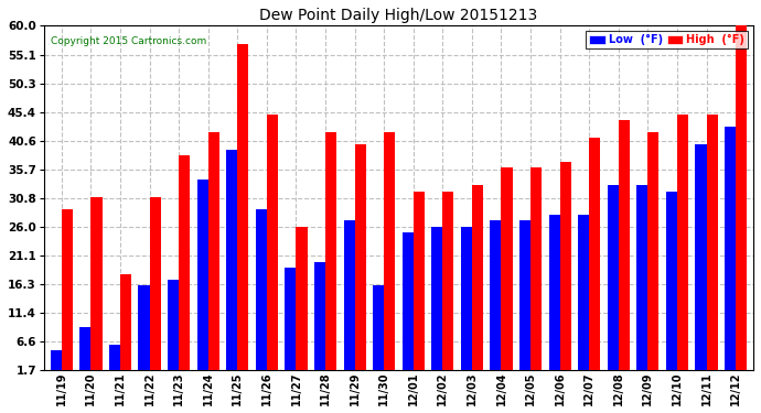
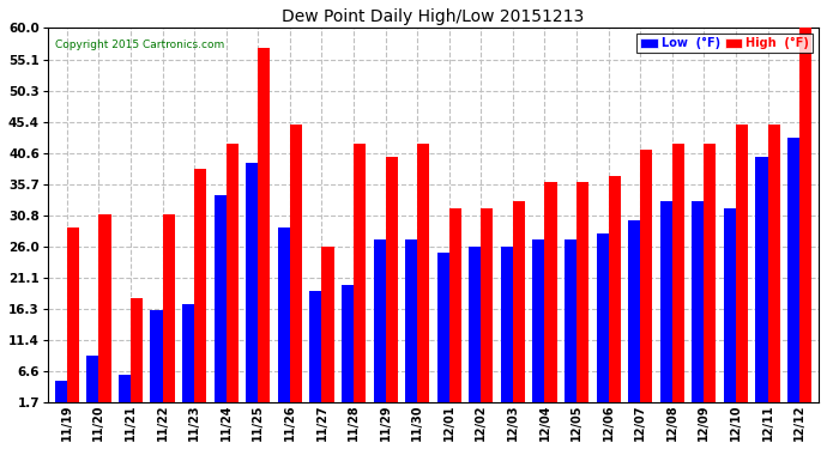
Low (°F)/11/30: 16 -> 27
Low (°F)/12/07: 28 -> 30
High (°F)/12/08: 44 -> 42
